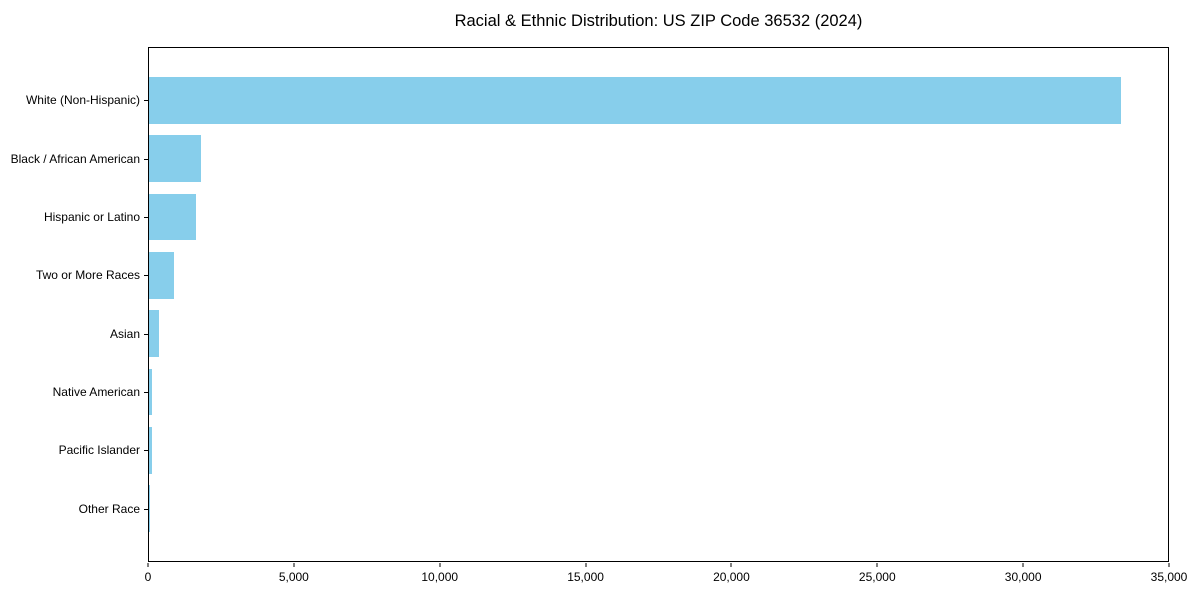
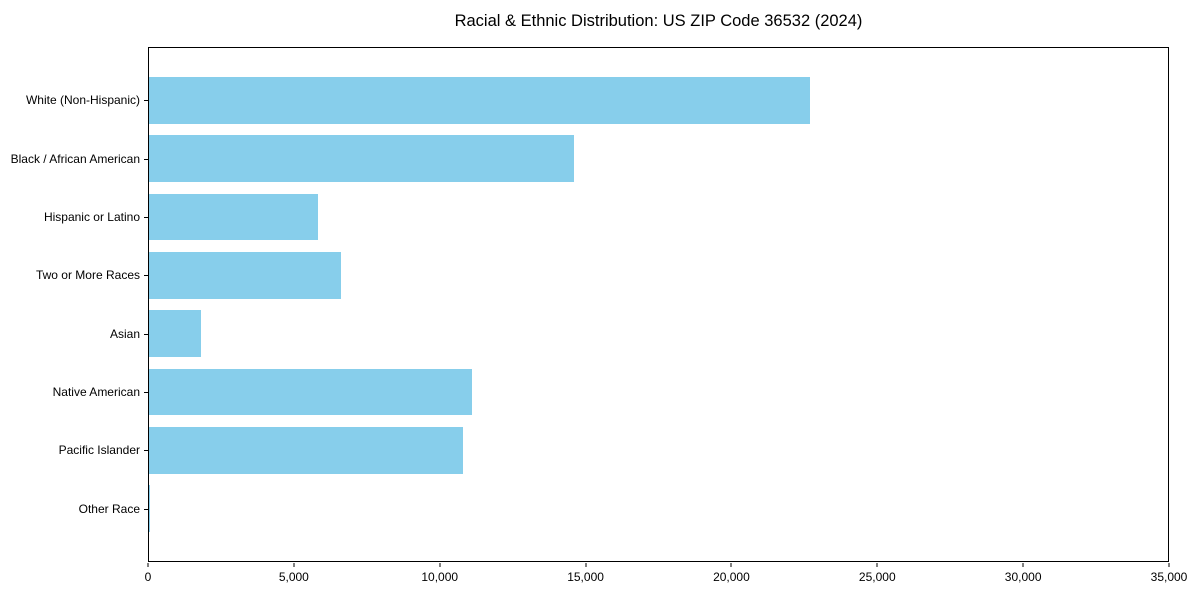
White (Non-Hispanic): 33400 -> 22700
Black / African American: 1800 -> 14600
Hispanic or Latino: 1600 -> 5800
Two or More Races: 900 -> 6600
Asian: 300 -> 1800
Native American: 100 -> 11100
Pacific Islander: 100 -> 10800
